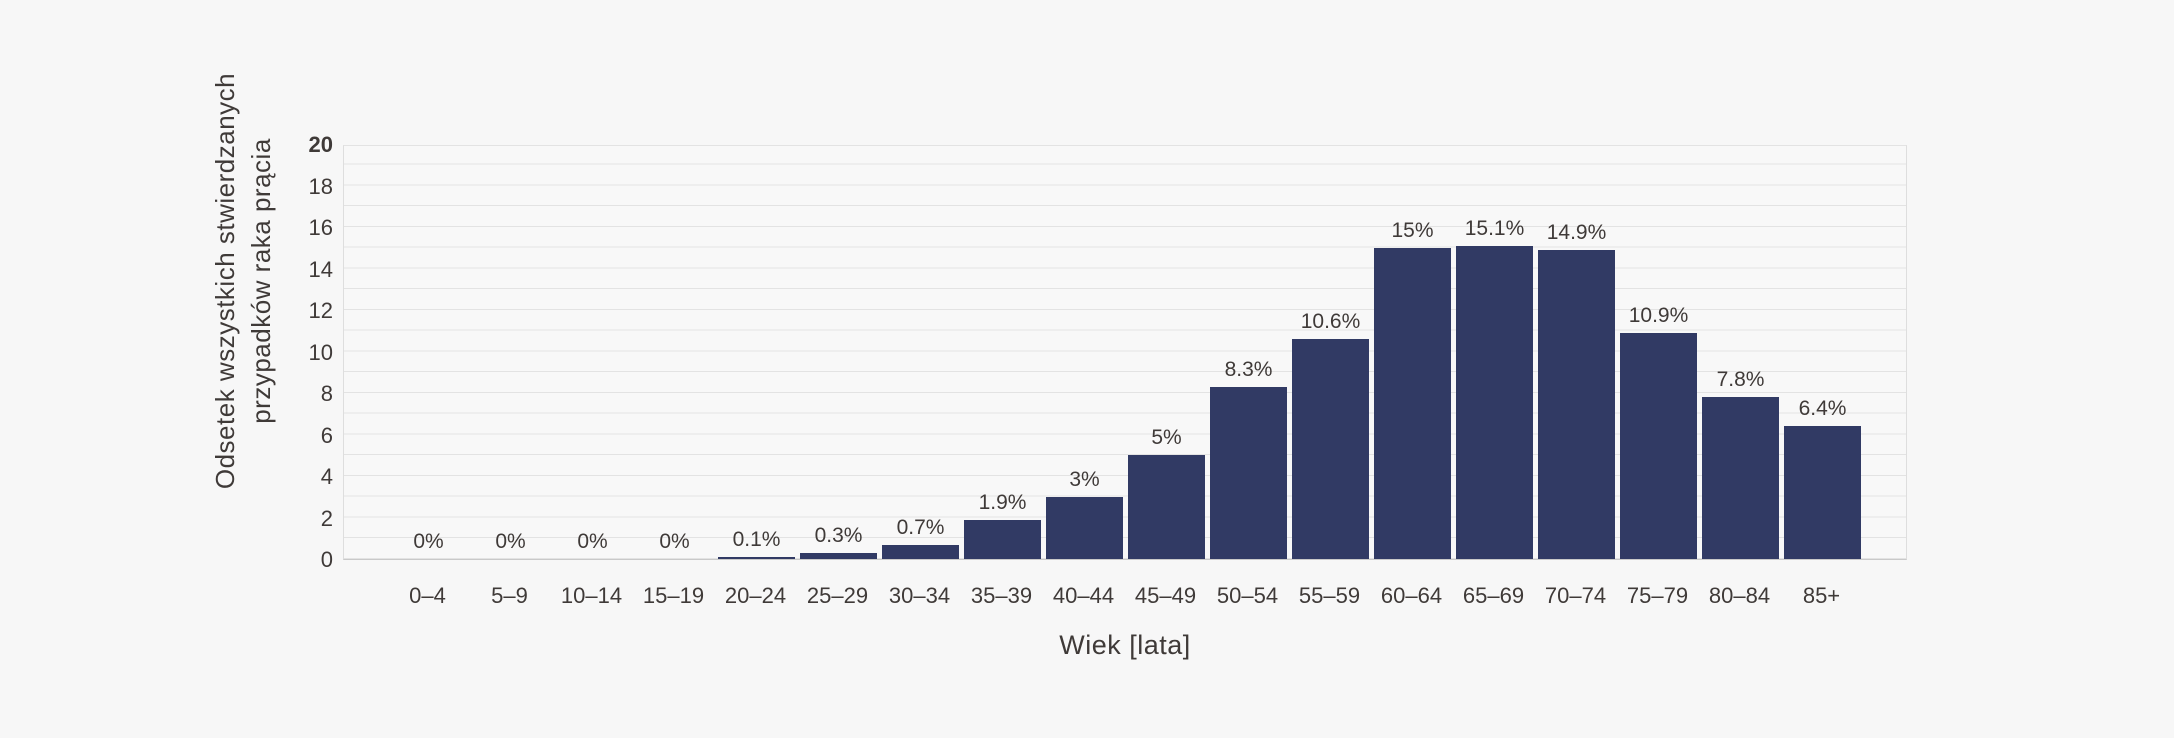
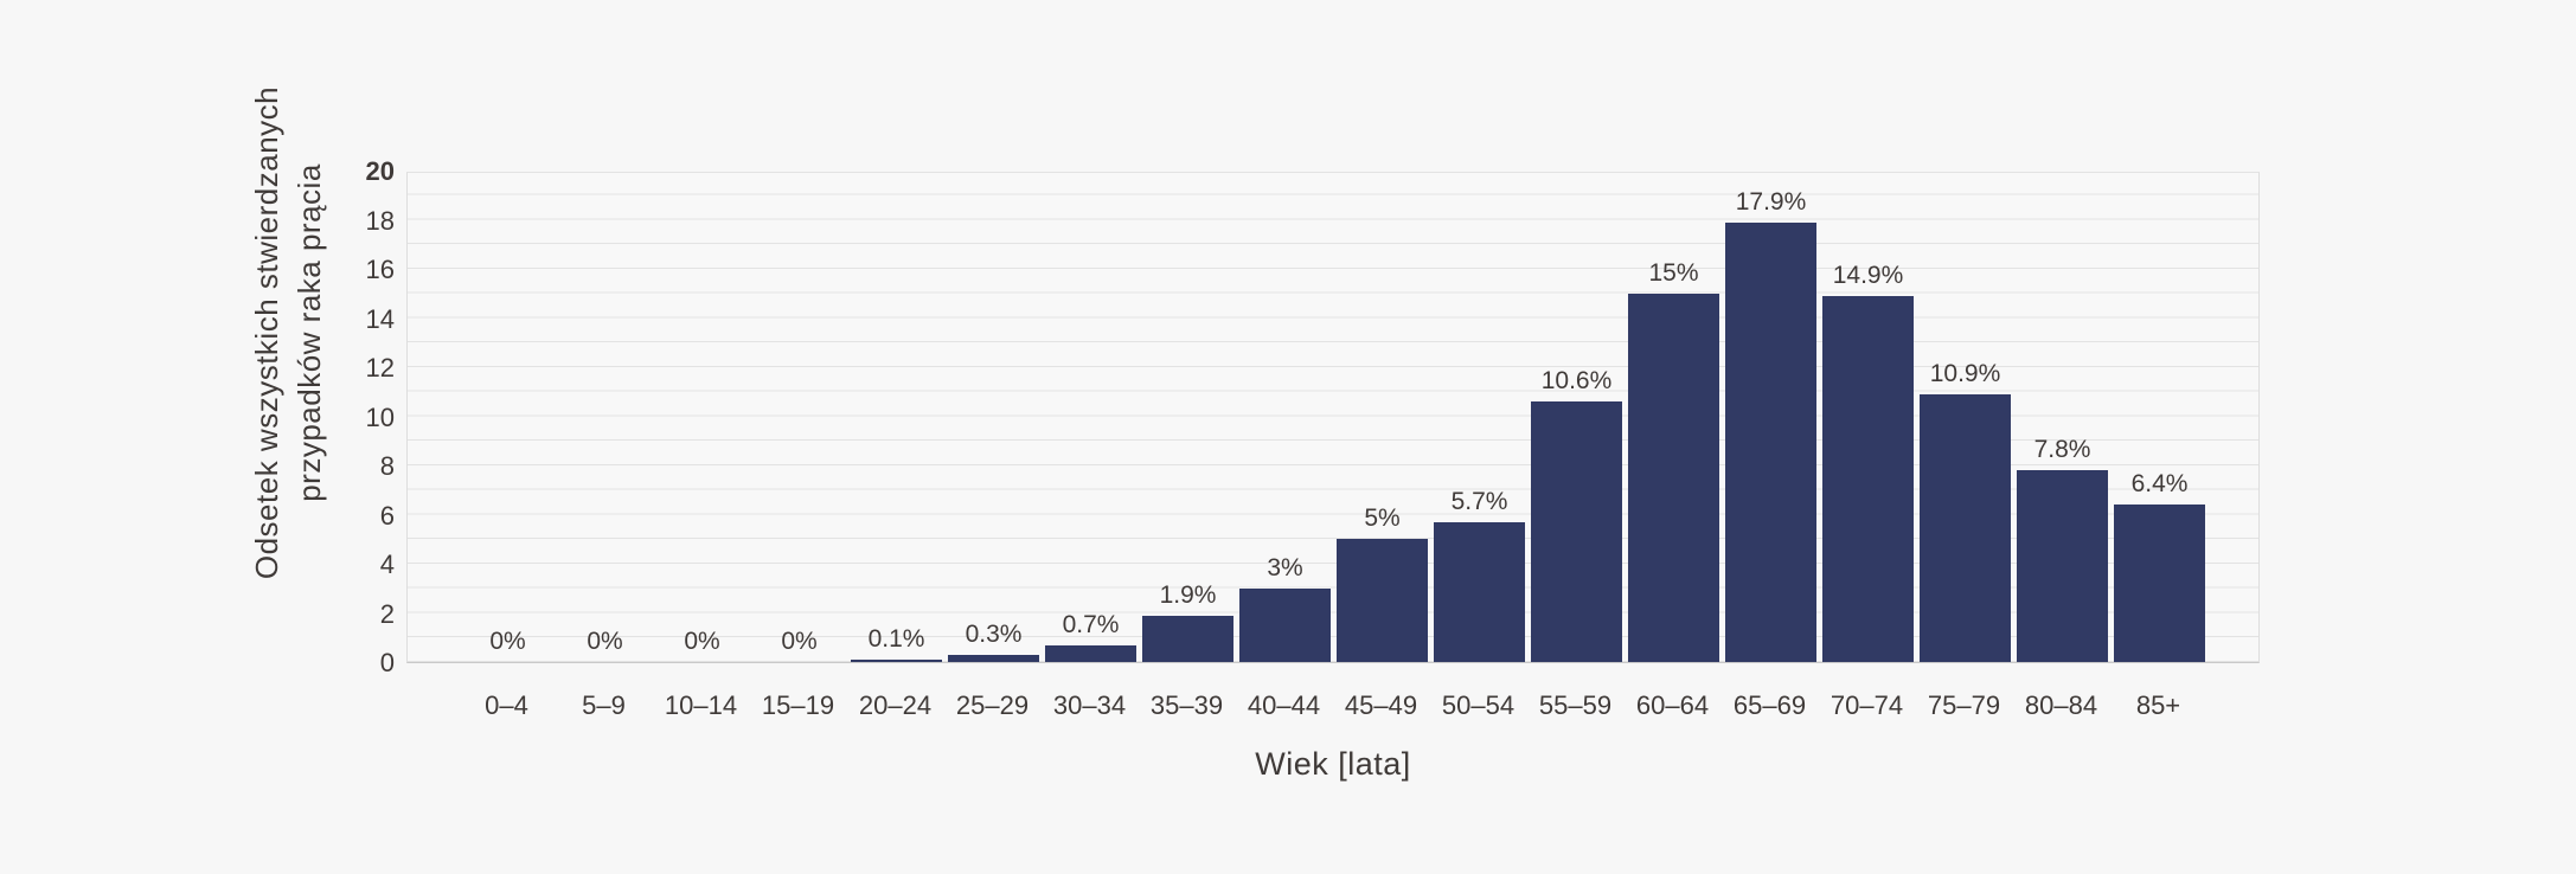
50–54: 8.3% -> 5.7%
65–69: 15.1% -> 17.9%
